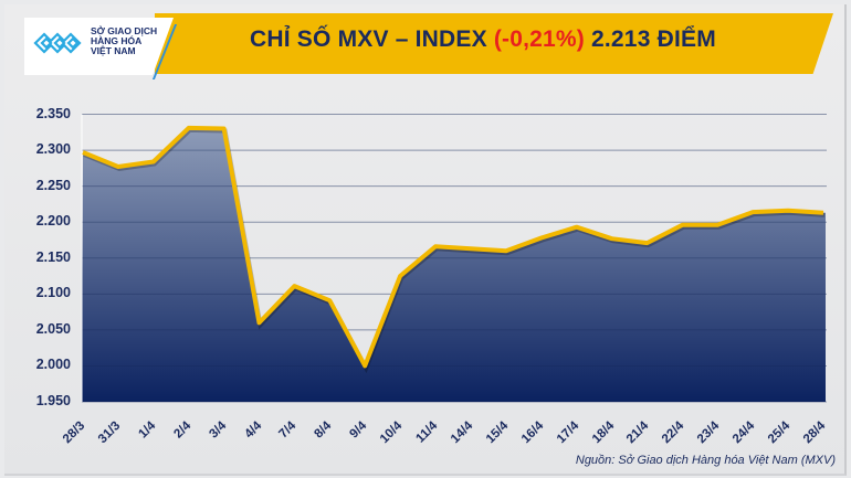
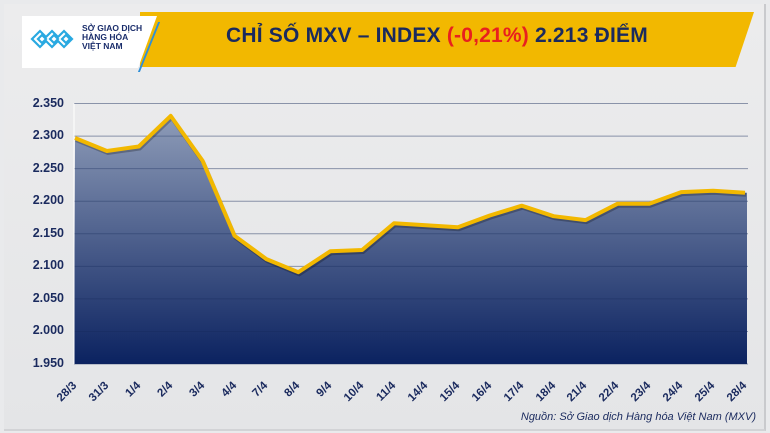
3/4: 2330 -> 2260
4/4: 2060 -> 2150
9/4: 2000 -> 2120
